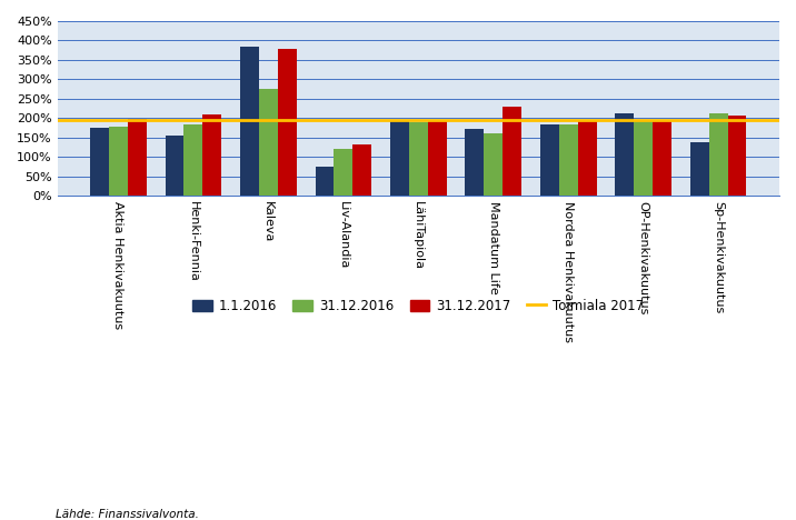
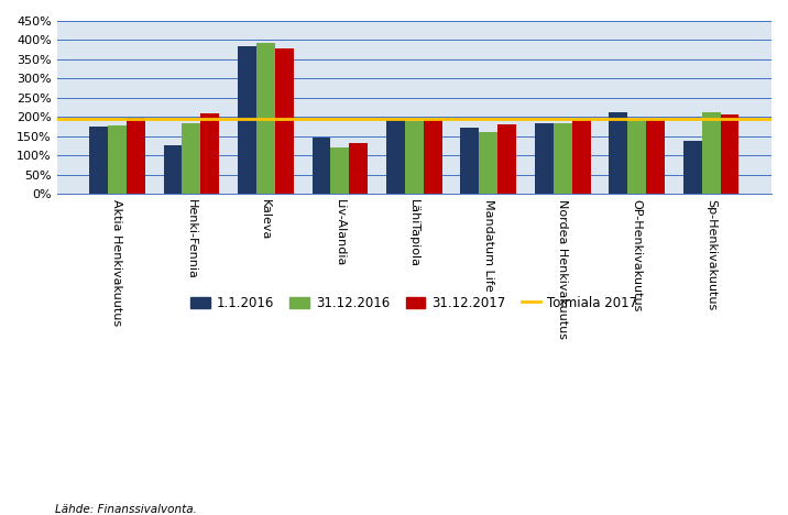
1.1.2016/Henki-Fennia: 155% -> 128%
31.12.2016/Kaleva: 275% -> 392%
1.1.2016/Liv-Alandia: 75% -> 147%
31.12.2017/Mandatum Life: 230% -> 180%
